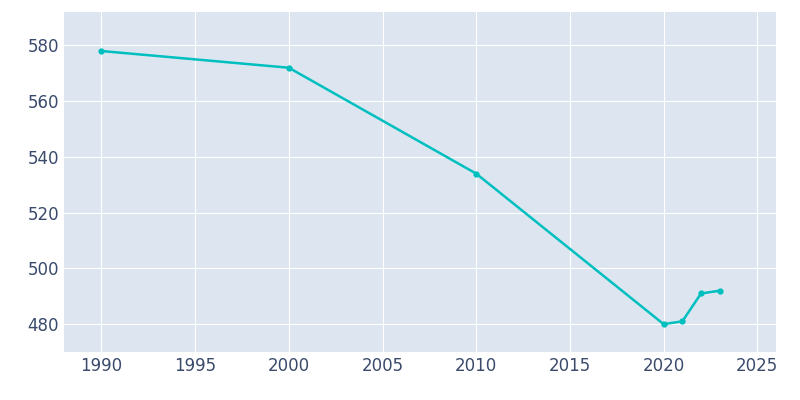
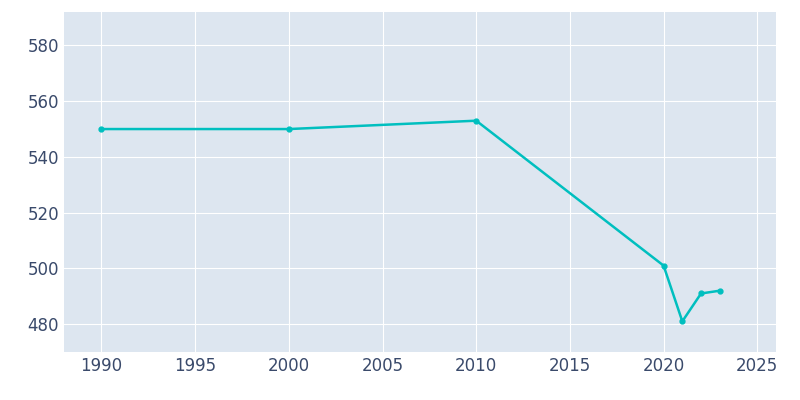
1990: 578 -> 550
2000: 572 -> 550
2010: 534 -> 553
2020: 480 -> 501
